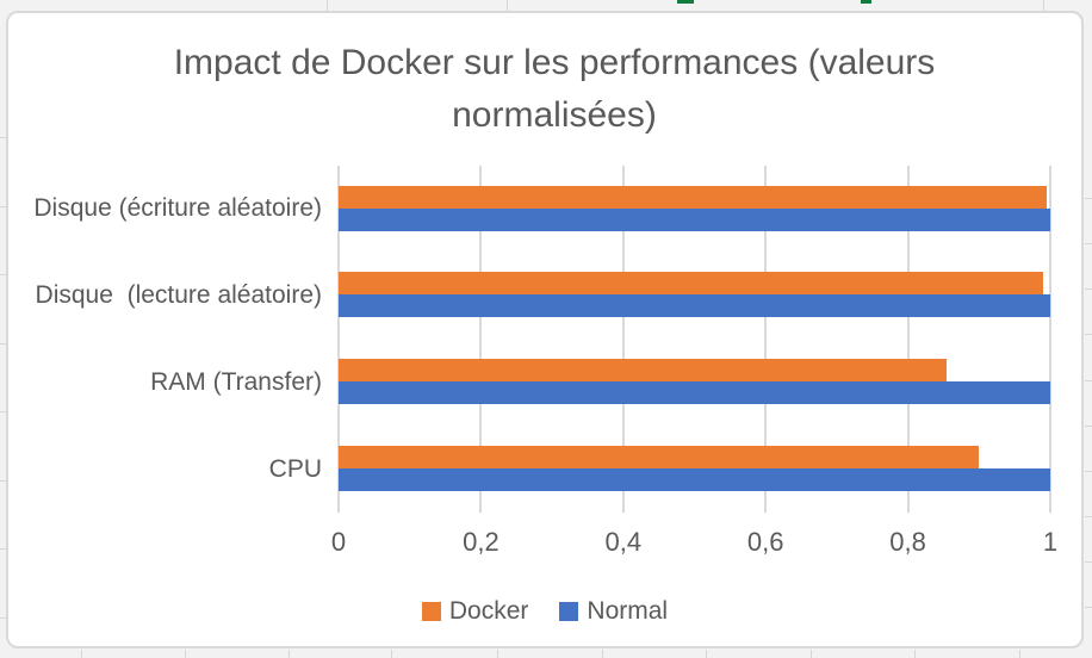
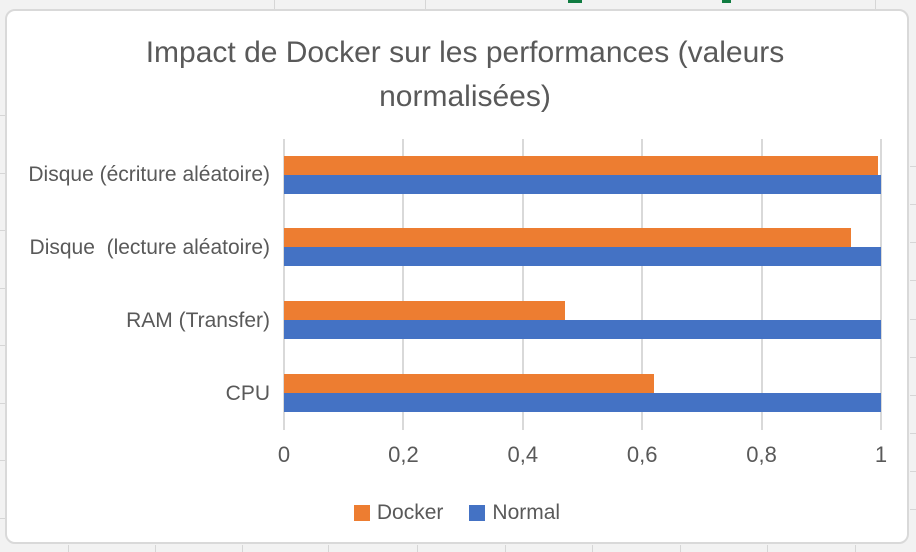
Docker/Disque (lecture aléatoire): 0,99 -> 0,95
Docker/RAM (Transfer): 0,85 -> 0,47
Docker/CPU: 0,90 -> 0,62
